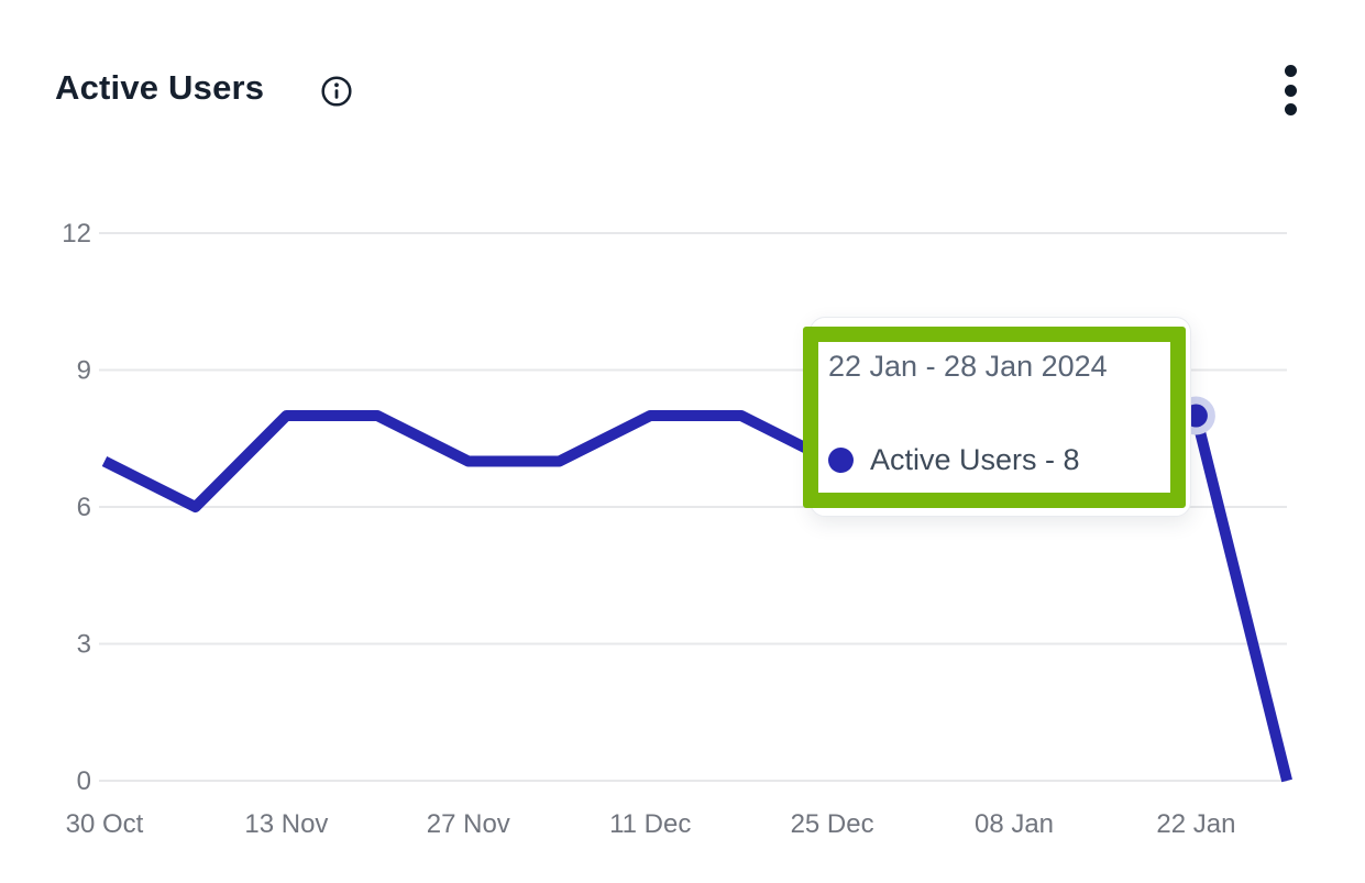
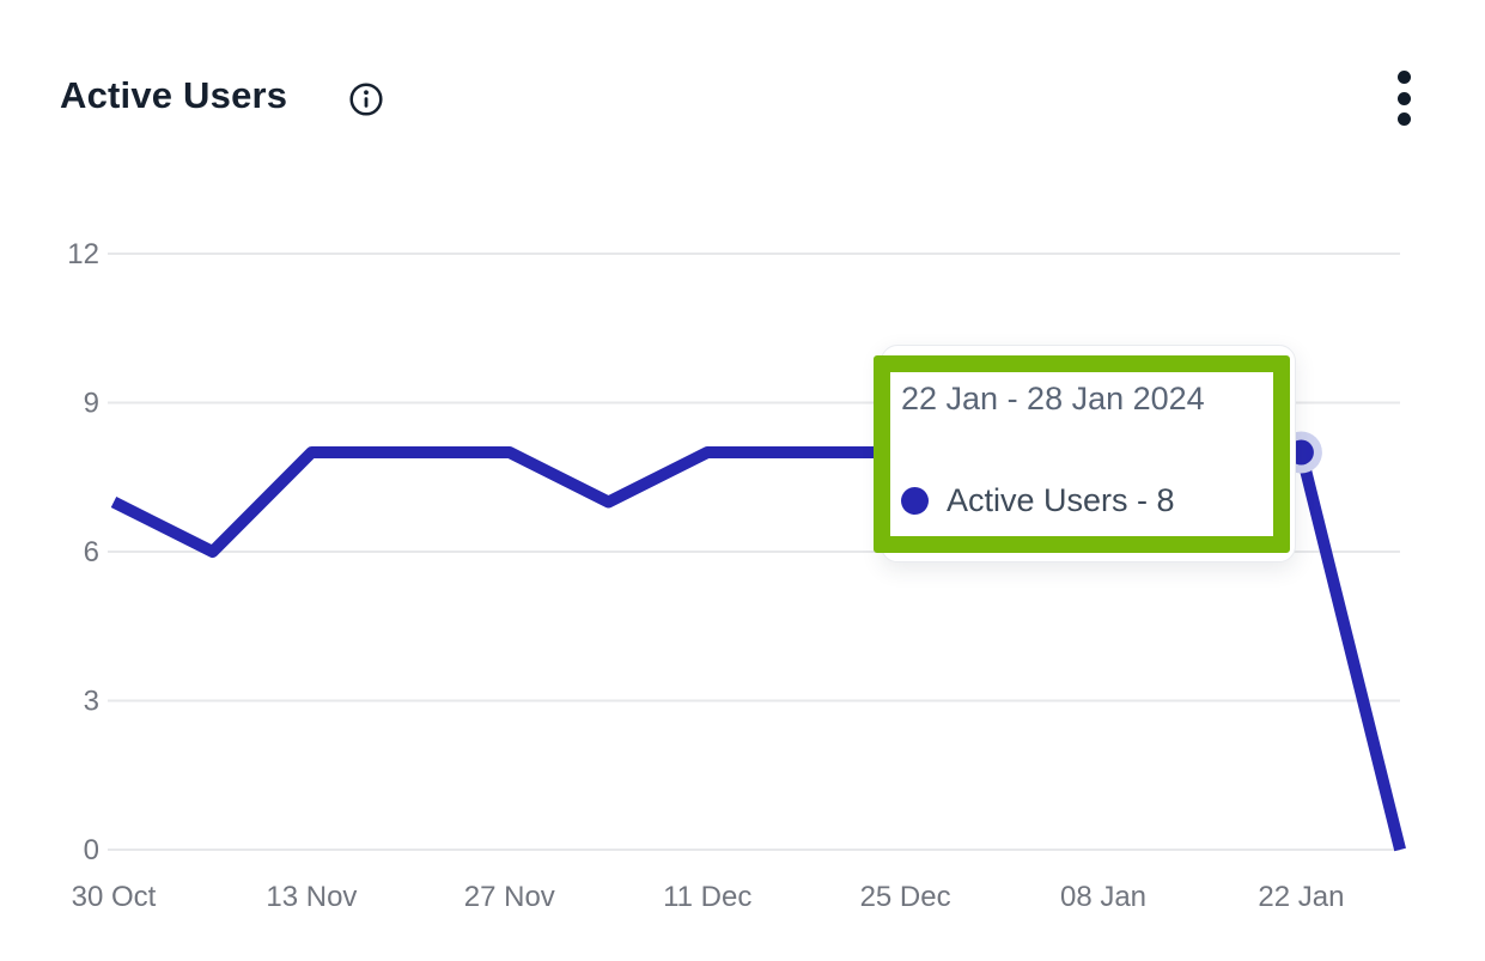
27 Nov: 7 -> 8
25 Dec: 7 -> 8
